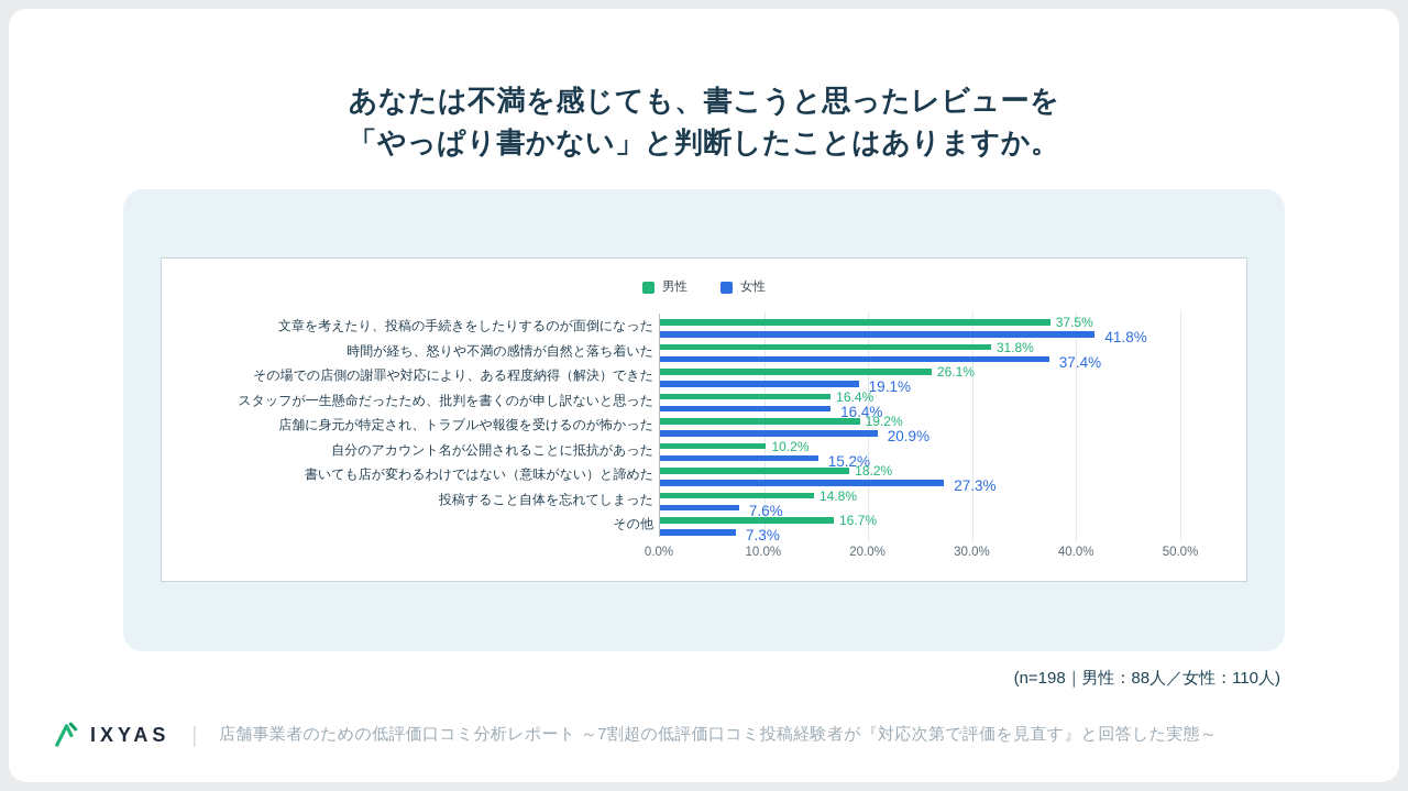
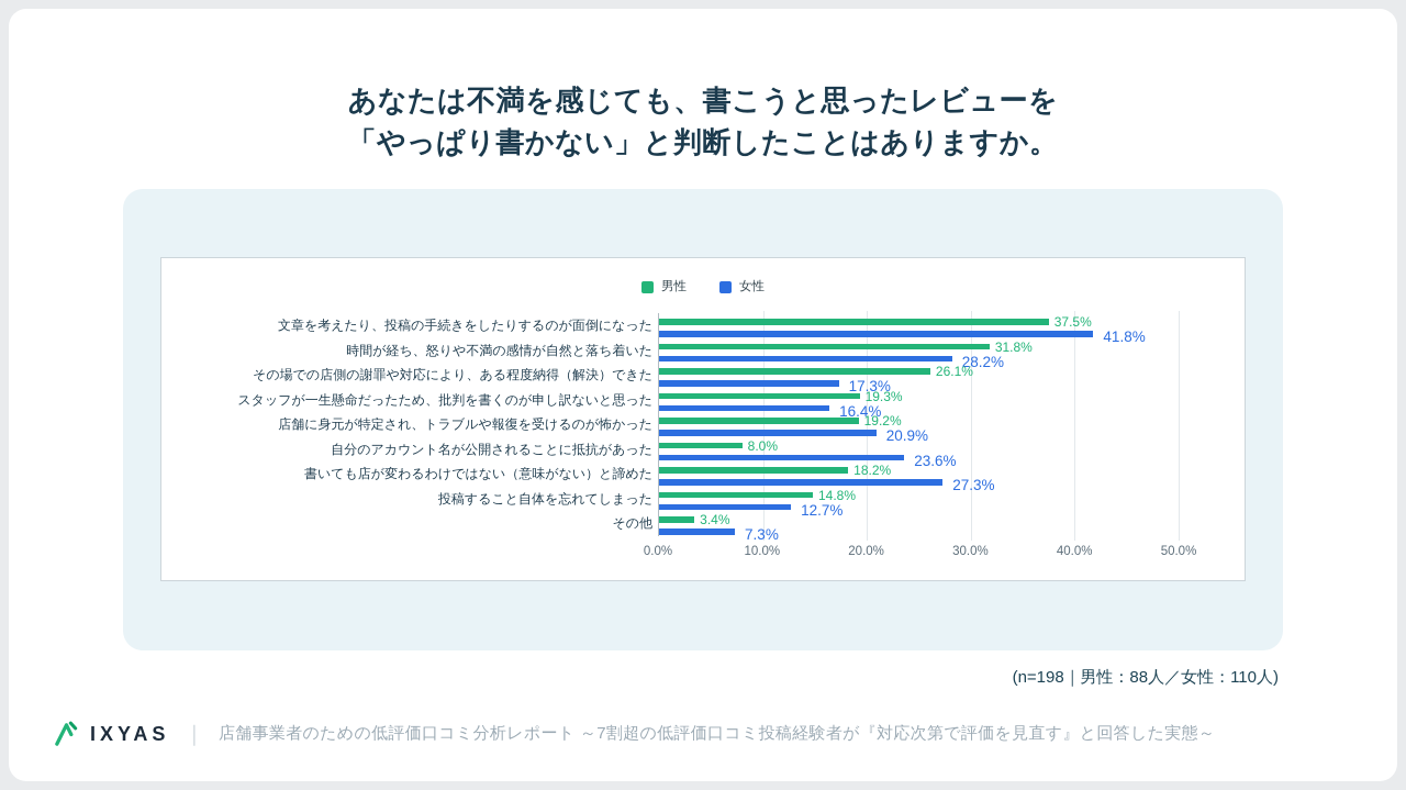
女性/時間が経ち、怒りや不満の感情が自然と落ち着いた: 37.4% -> 28.2%
女性/その場での店側の謝罪や対応により、ある程度納得（解決）できた: 19.1% -> 17.3%
男性/スタッフが一生懸命だったため、批判を書くのが申し訳ないと思った: 16.4% -> 19.3%
男性/自分のアカウント名が公開されることに抵抗があった: 10.2% -> 8.0%
女性/自分のアカウント名が公開されることに抵抗があった: 15.2% -> 23.6%
女性/投稿すること自体を忘れてしまった: 7.6% -> 12.7%
男性/その他: 16.7% -> 3.4%
